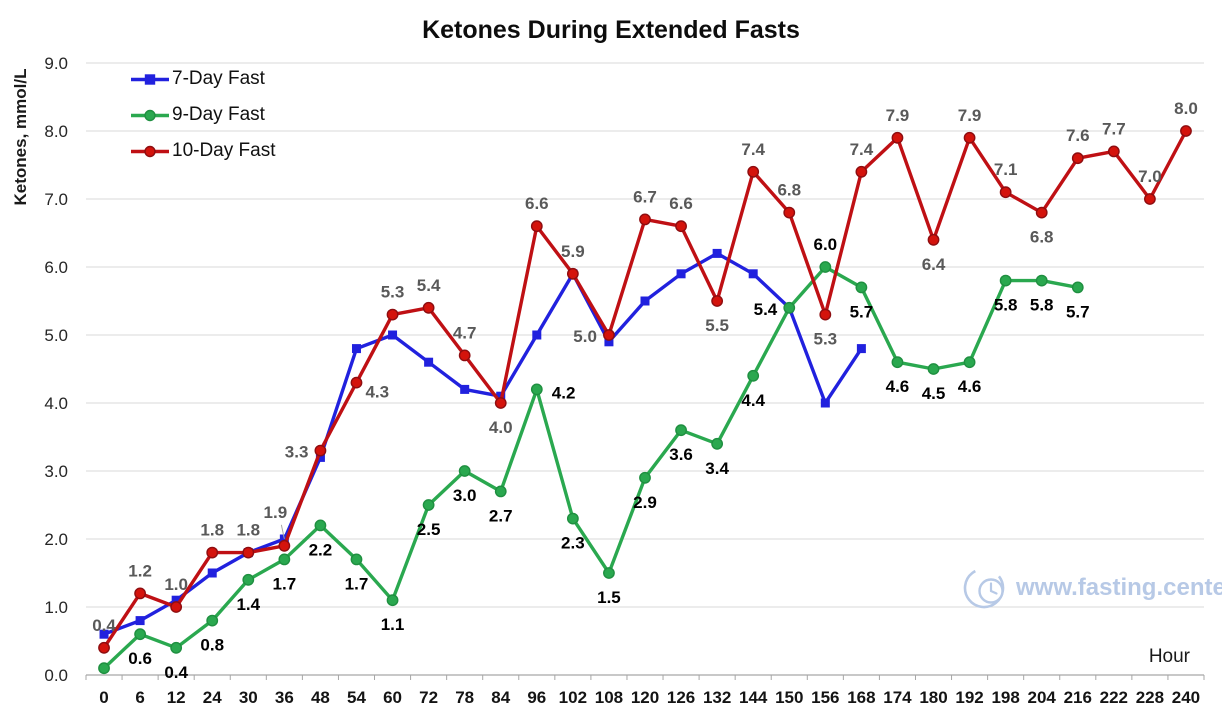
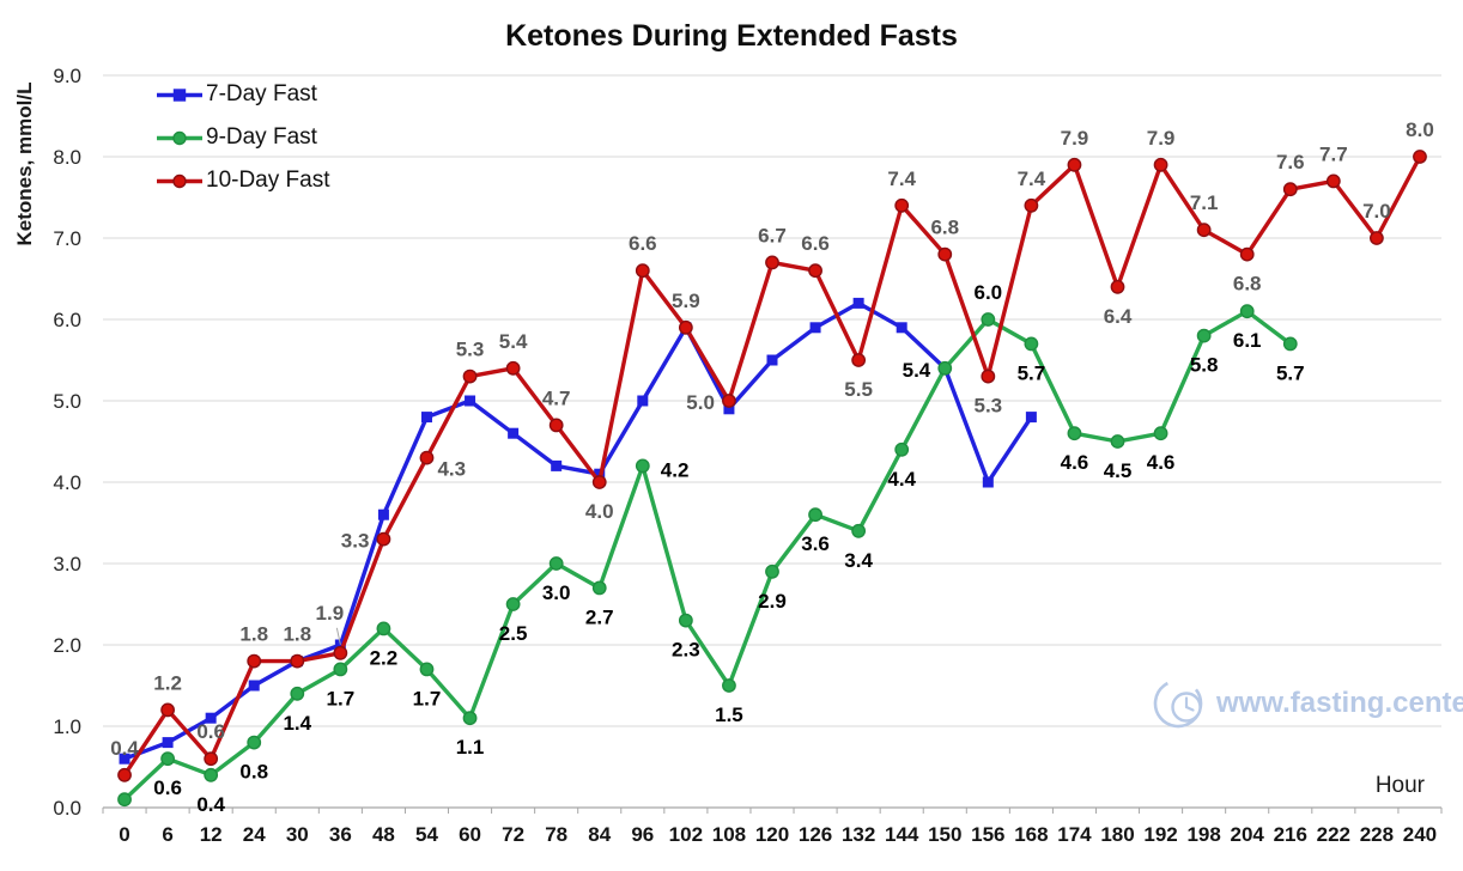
10-Day Fast/12: 1.0 -> 0.6
7-Day Fast/48: 3.2 -> 3.6
9-Day Fast/204: 5.8 -> 6.1
